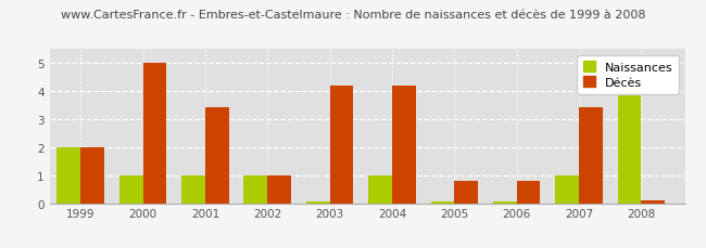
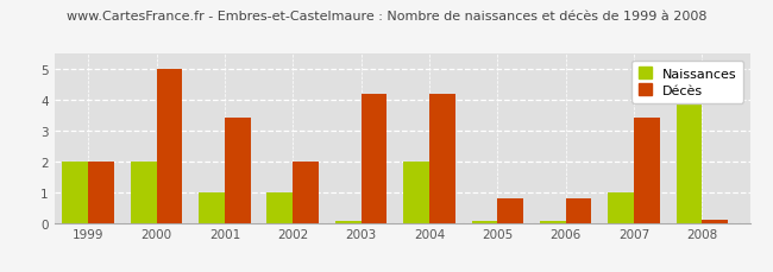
Naissances/2000: 1.00 -> 2.00
Décès/2002: 1.0 -> 2.0
Naissances/2004: 1.00 -> 2.00
